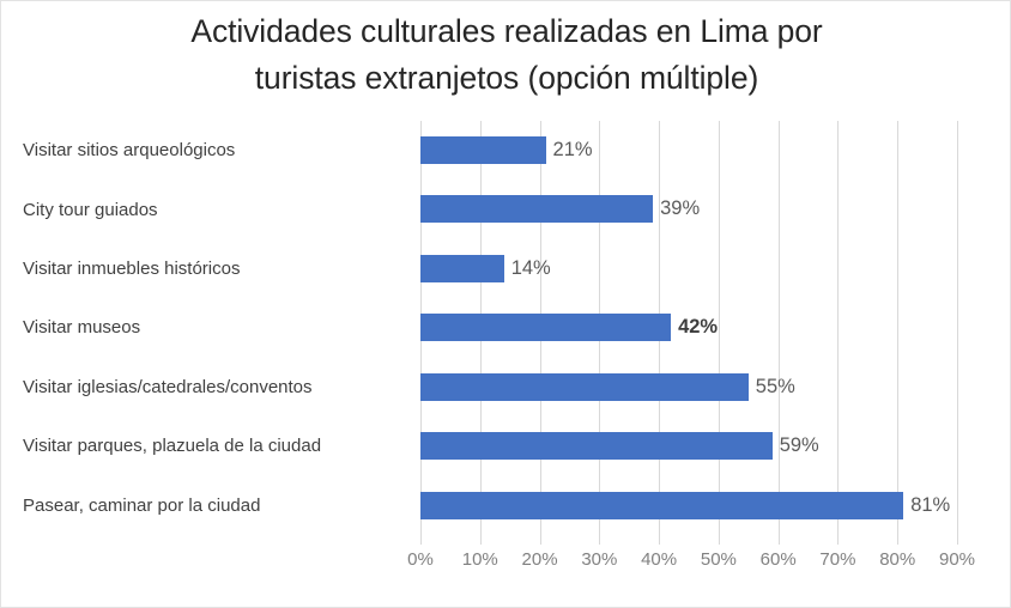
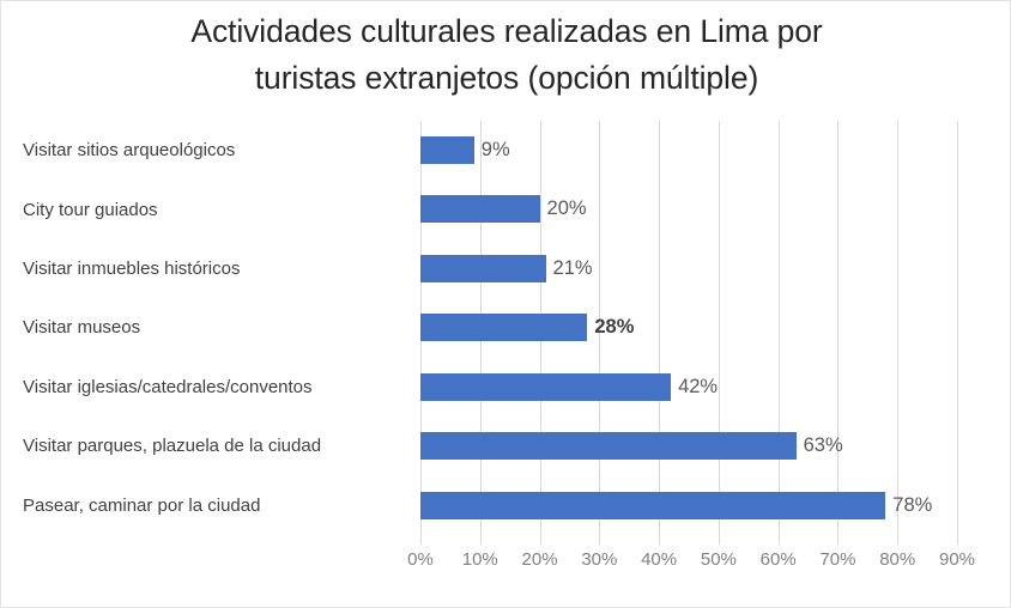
Visitar sitios arqueológicos: 21% -> 9%
City tour guiados: 39% -> 20%
Visitar inmuebles históricos: 14% -> 21%
Visitar museos: 42% -> 28%
Visitar iglesias/catedrales/conventos: 55% -> 42%
Visitar parques, plazuela de la ciudad: 59% -> 63%
Pasear, caminar por la ciudad: 81% -> 78%
